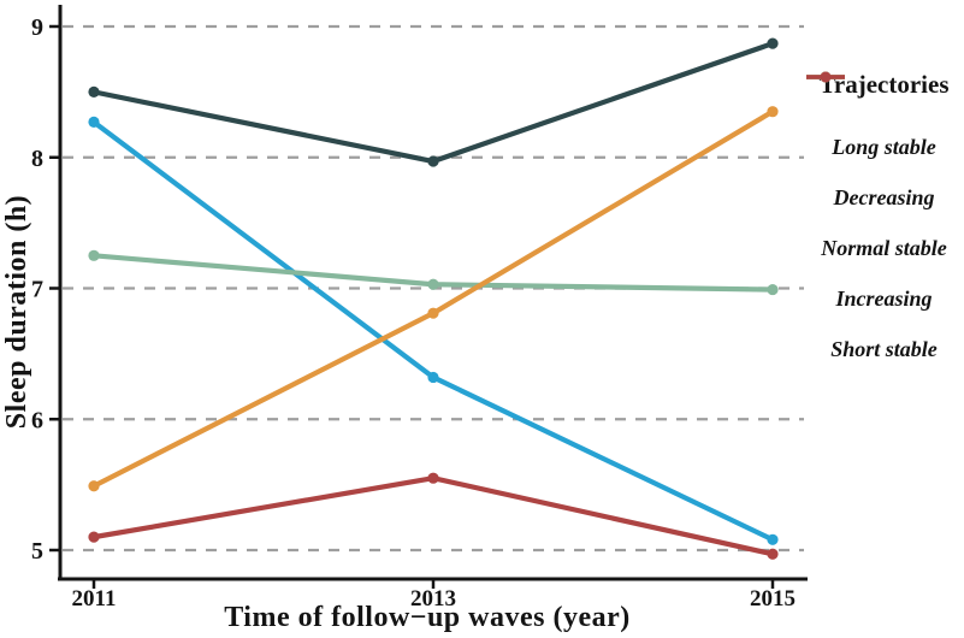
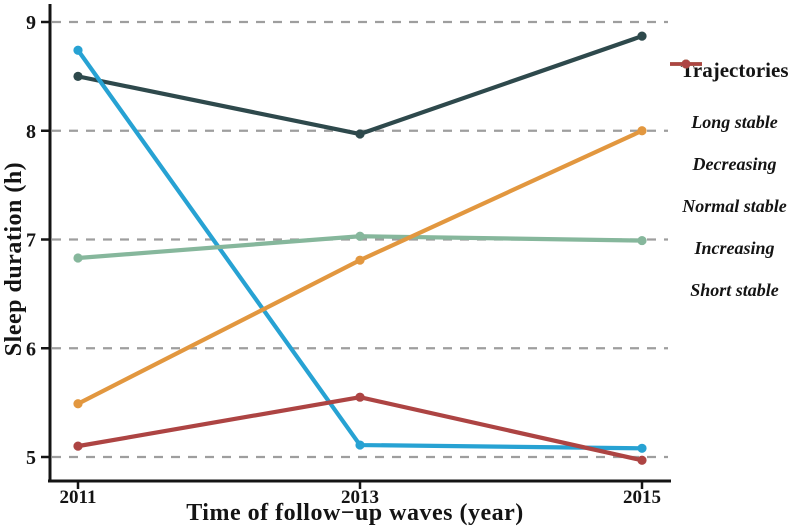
Decreasing/2011: 8.27 -> 8.74
Normal stable/2011: 7.25 -> 6.83
Decreasing/2013: 6.32 -> 5.11
Increasing/2015: 8.35 -> 8.00
